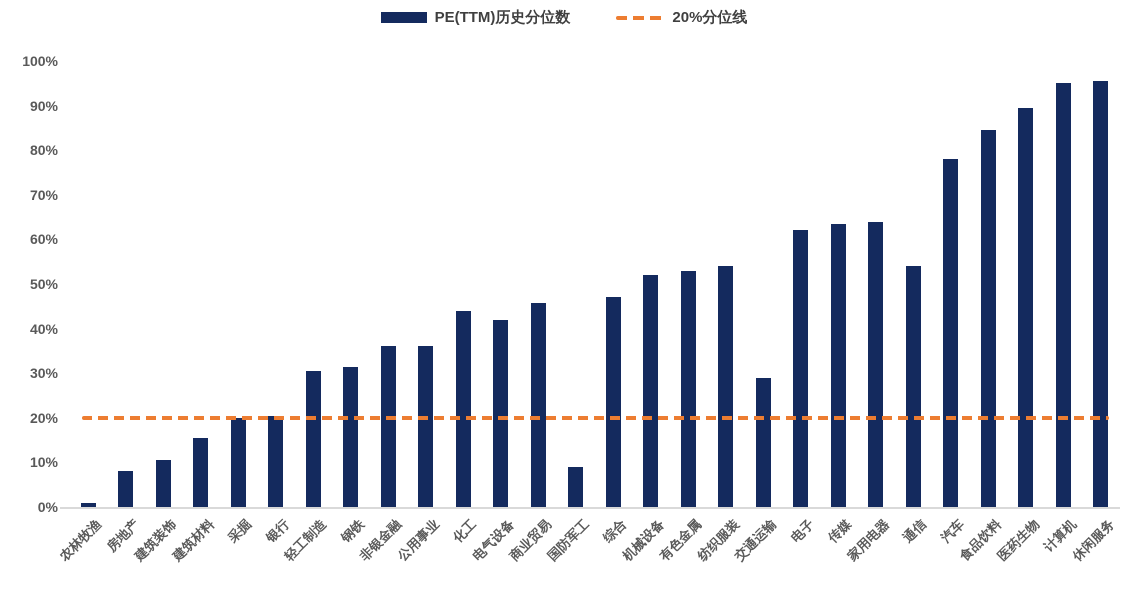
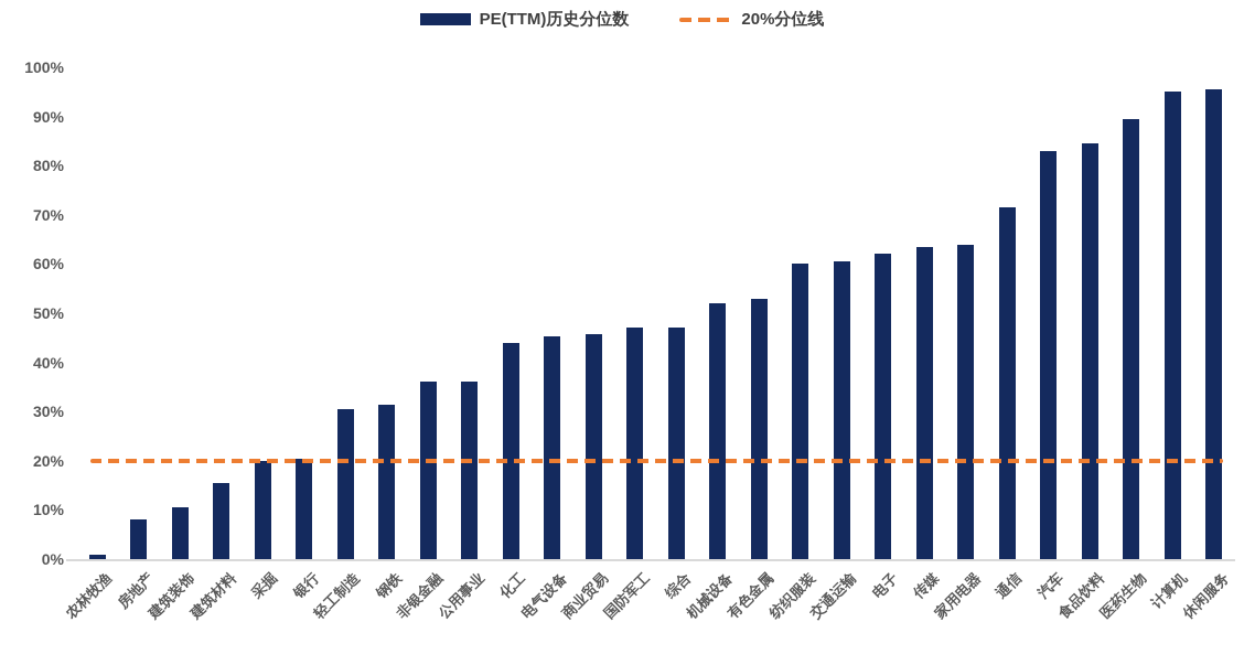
电气设备: 42% -> 45%
国防军工: 9% -> 47%
纺织服装: 54% -> 60%
交通运输: 29% -> 60%
通信: 54% -> 72%
汽车: 78% -> 83%
